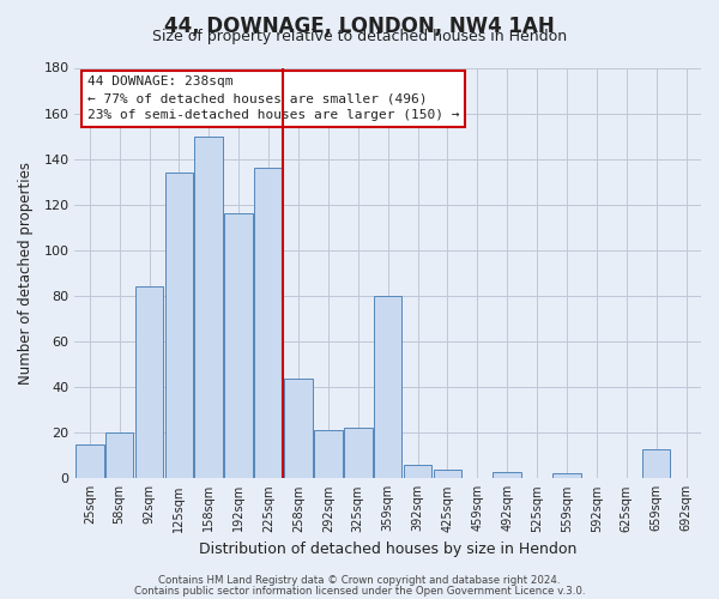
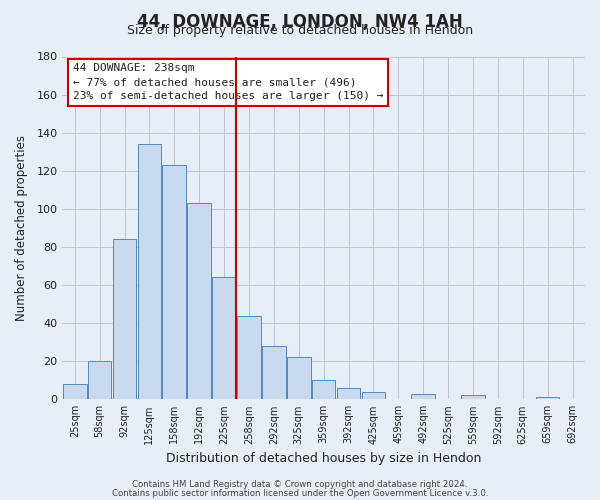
25sqm: 15 -> 8
158sqm: 150 -> 123
192sqm: 116 -> 103
225sqm: 136 -> 64
292sqm: 21 -> 28
359sqm: 80 -> 10
659sqm: 13 -> 1
